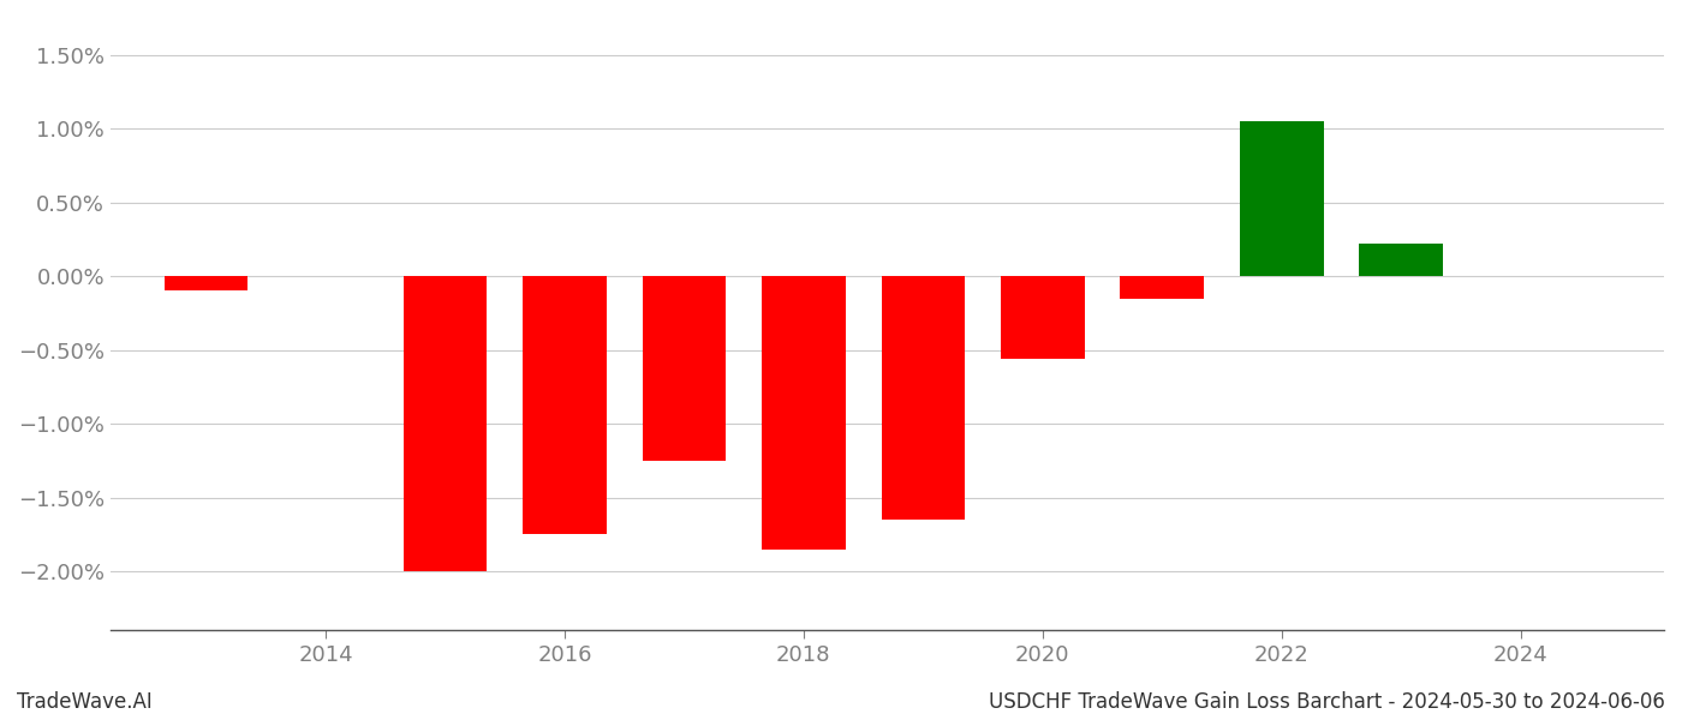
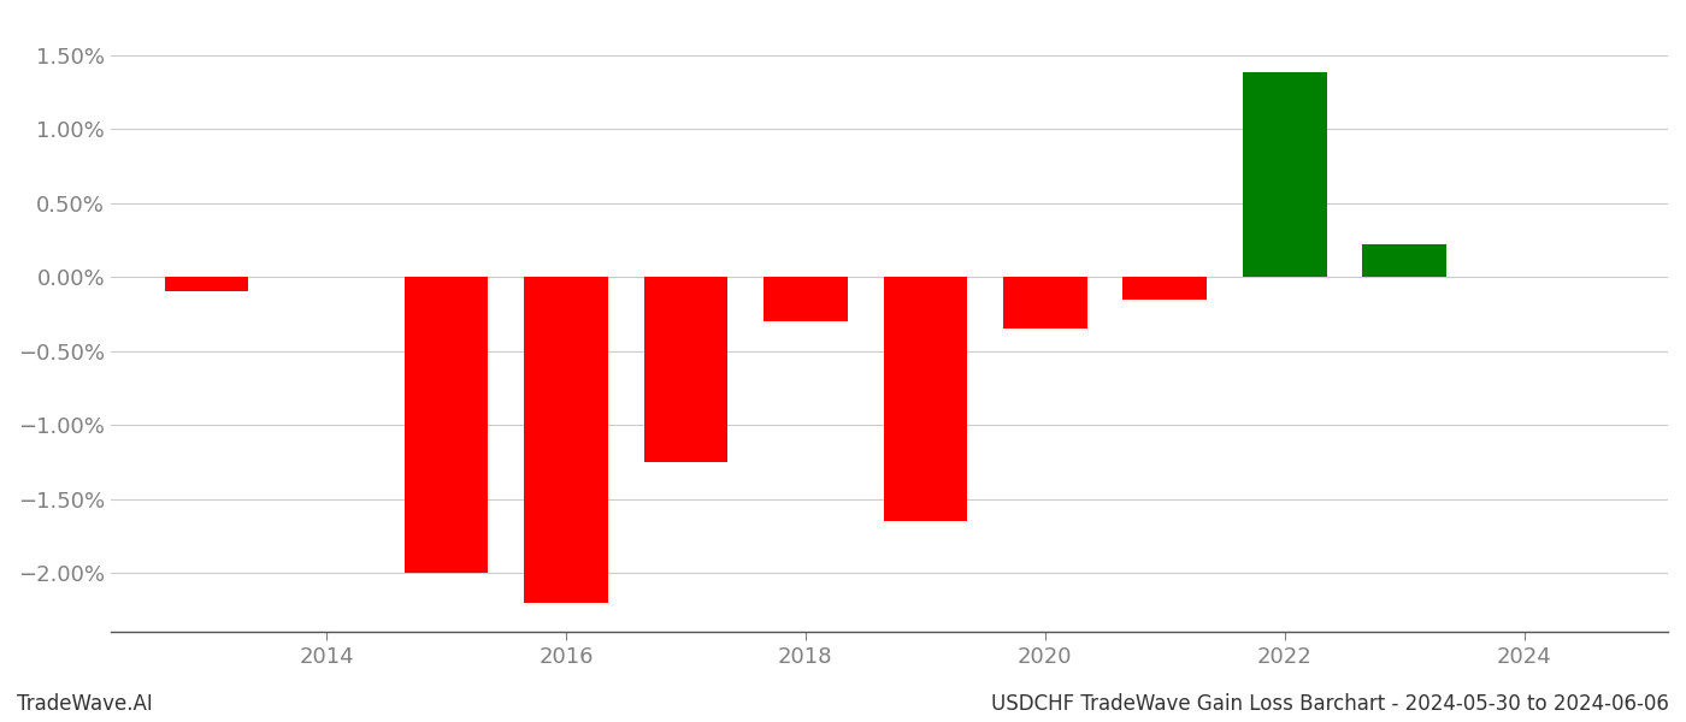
2016: -1.75% -> -2.20%
2018: -1.85% -> -0.30%
2020: -0.56% -> -0.35%
2022: 1.05% -> 1.38%
